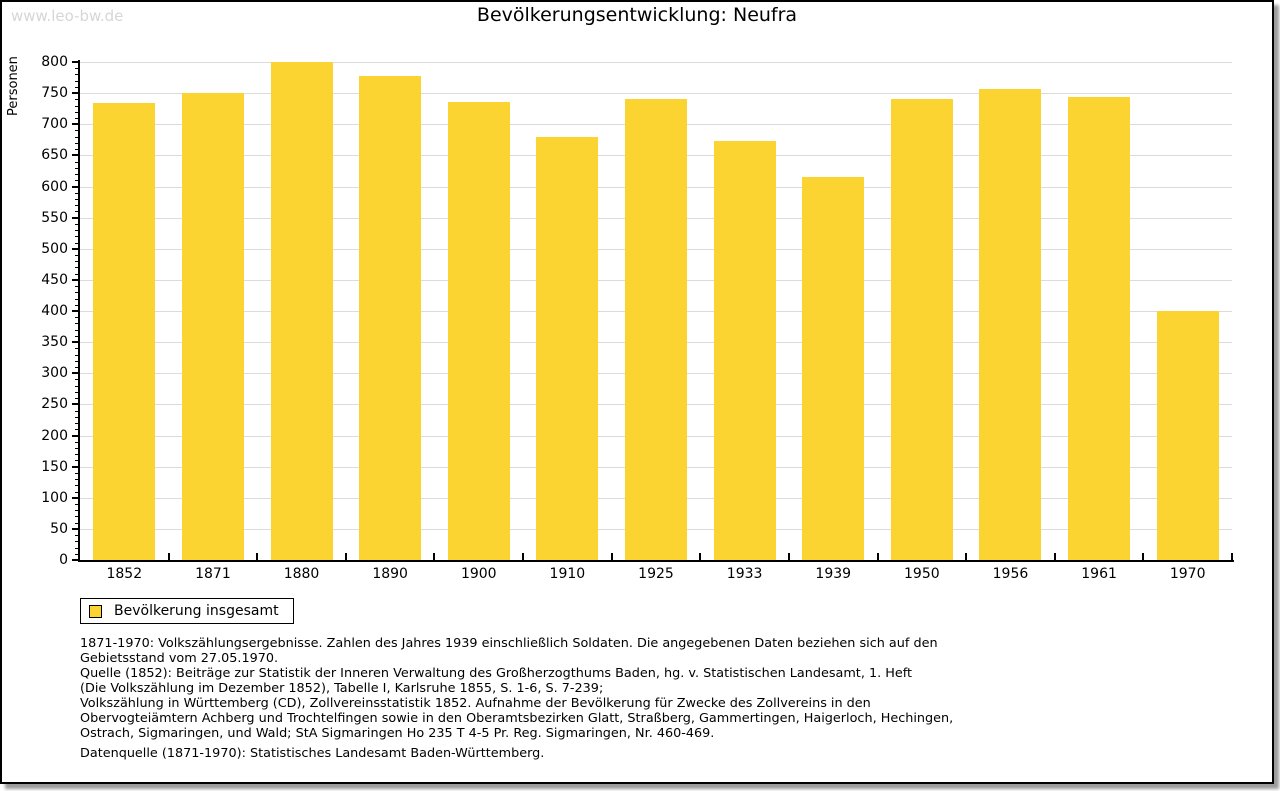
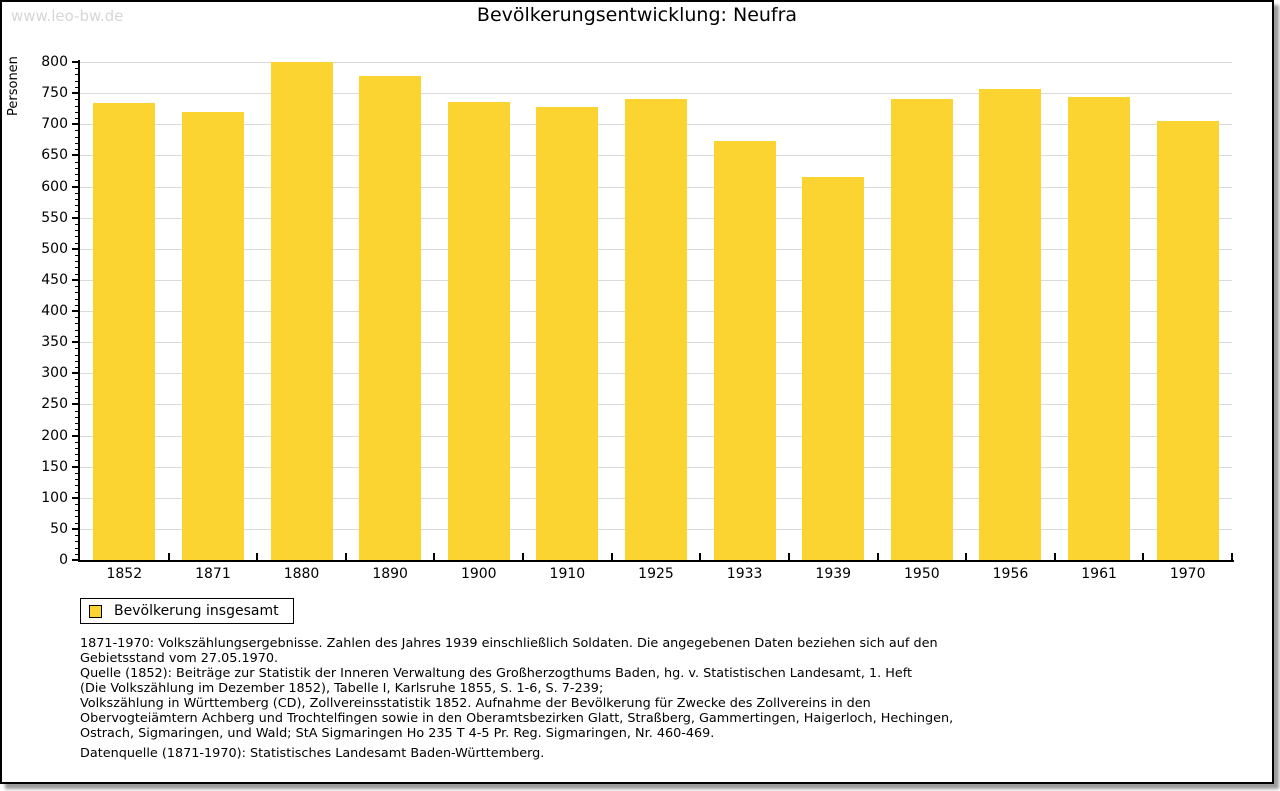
1871: 750 -> 720
1910: 680 -> 730
1970: 400 -> 710
